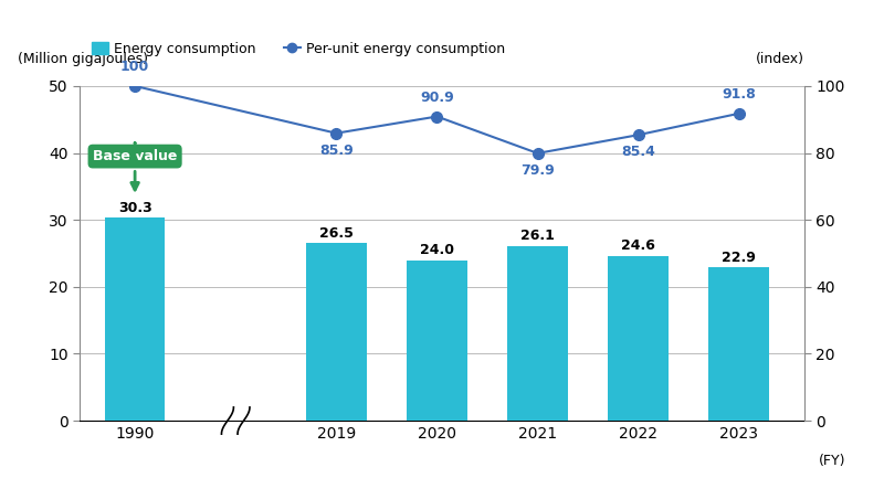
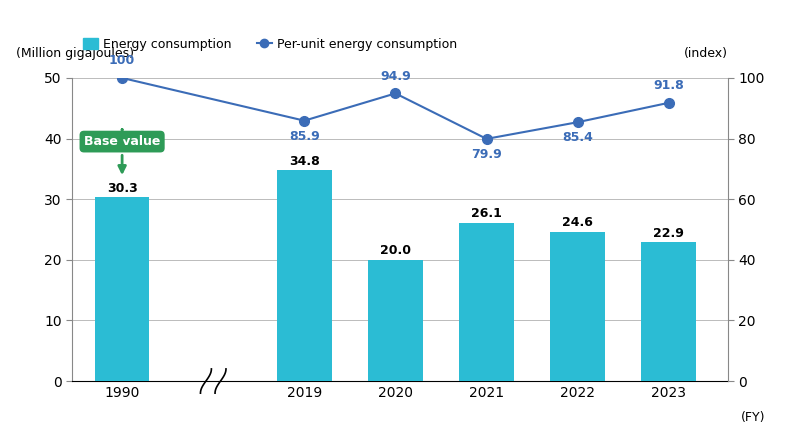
Energy consumption/2019: 26.5 -> 34.8
Energy consumption/2020: 24.0 -> 20.0
Per-unit energy consumption/2020: 90.9 -> 94.9
